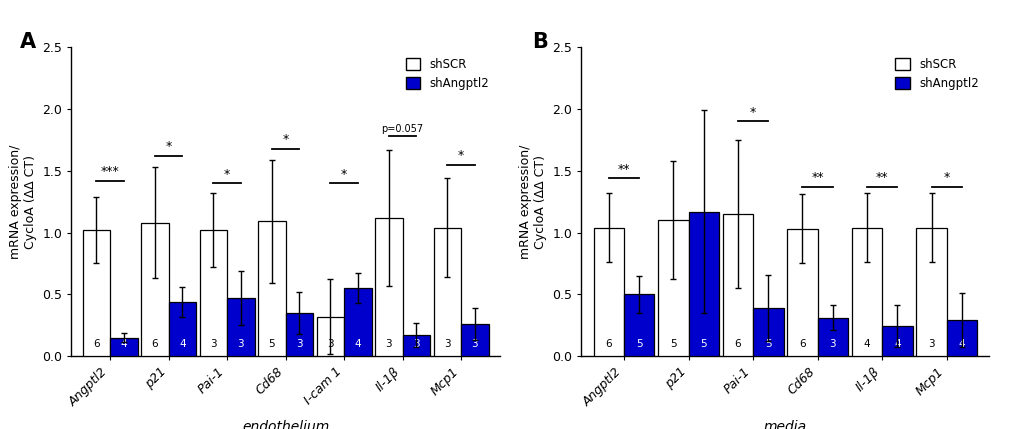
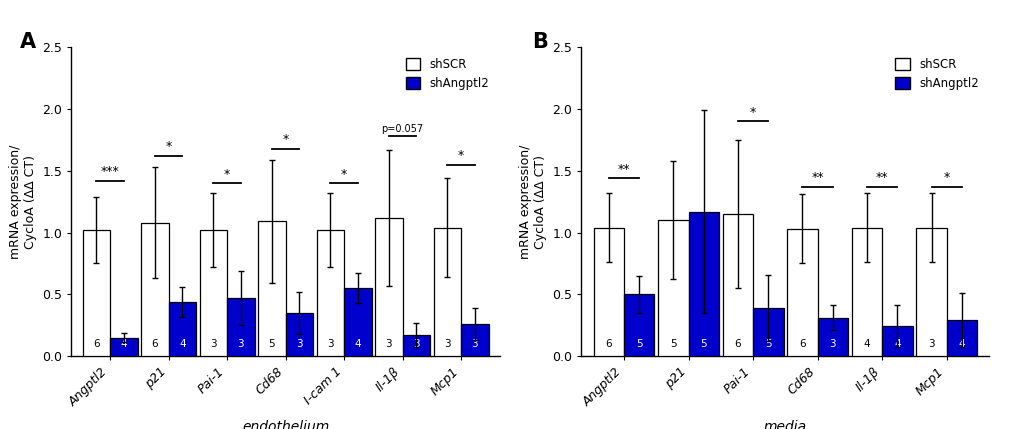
shSCR/I-cam 1: 0.32 -> 1.02
